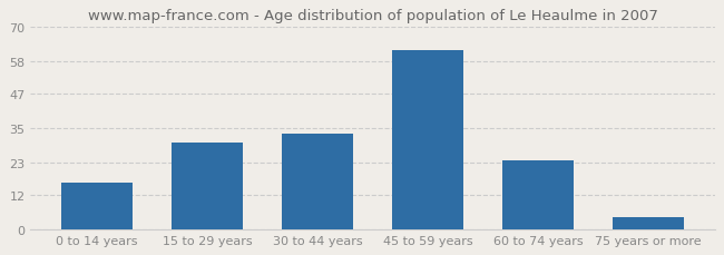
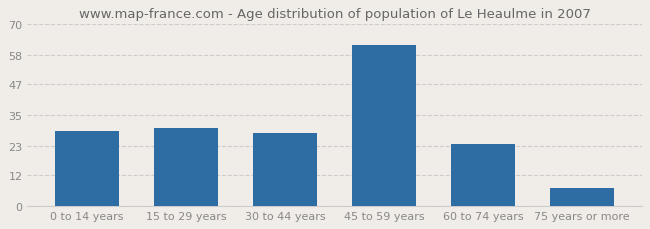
0 to 14 years: 16 -> 29
30 to 44 years: 33 -> 28
75 years or more: 4 -> 7
